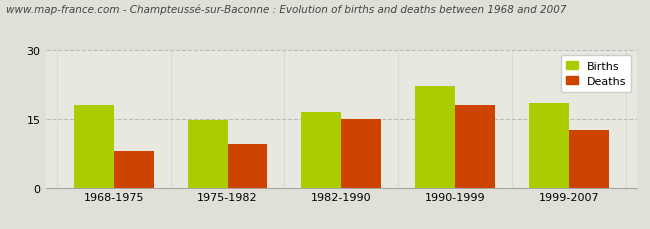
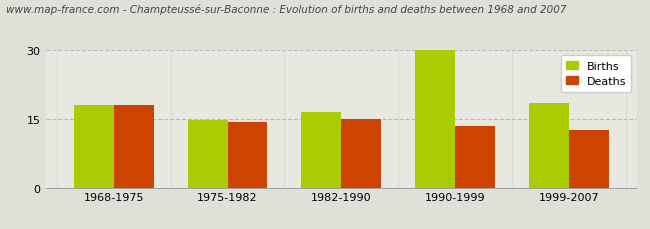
Deaths/1968-1975: 8.0 -> 18.0
Deaths/1975-1982: 9.5 -> 14.2
Births/1990-1999: 22.0 -> 30.0
Deaths/1990-1999: 18.0 -> 13.5
